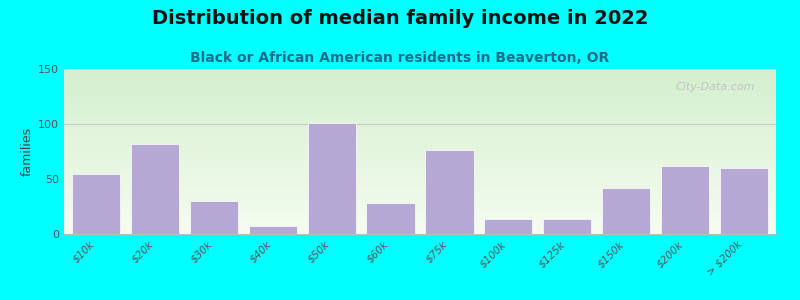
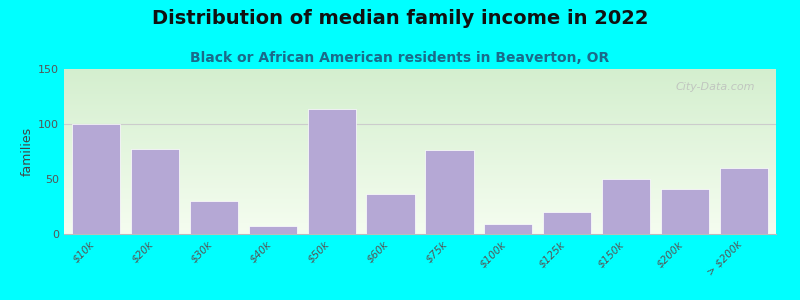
$10k: 55 -> 100
$20k: 82 -> 77
$50k: 101 -> 114
$60k: 28 -> 36
$100k: 14 -> 9
$125k: 14 -> 20
$150k: 42 -> 50
$200k: 62 -> 41
